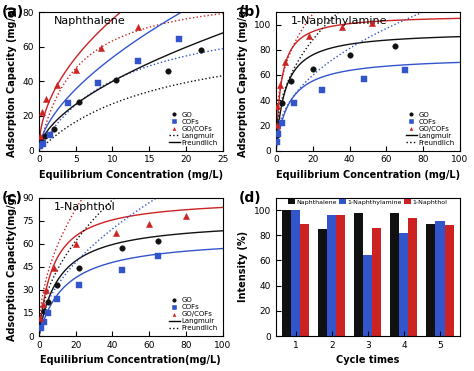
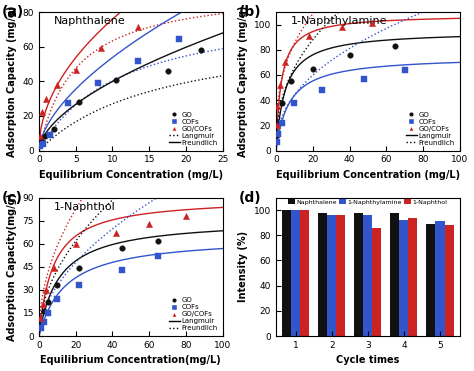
1-Naphthol/1: 89 -> 100
Naphthalene/2: 85 -> 98
1-Naphthylamine/3: 64 -> 96
1-Naphthylamine/4: 82 -> 92
